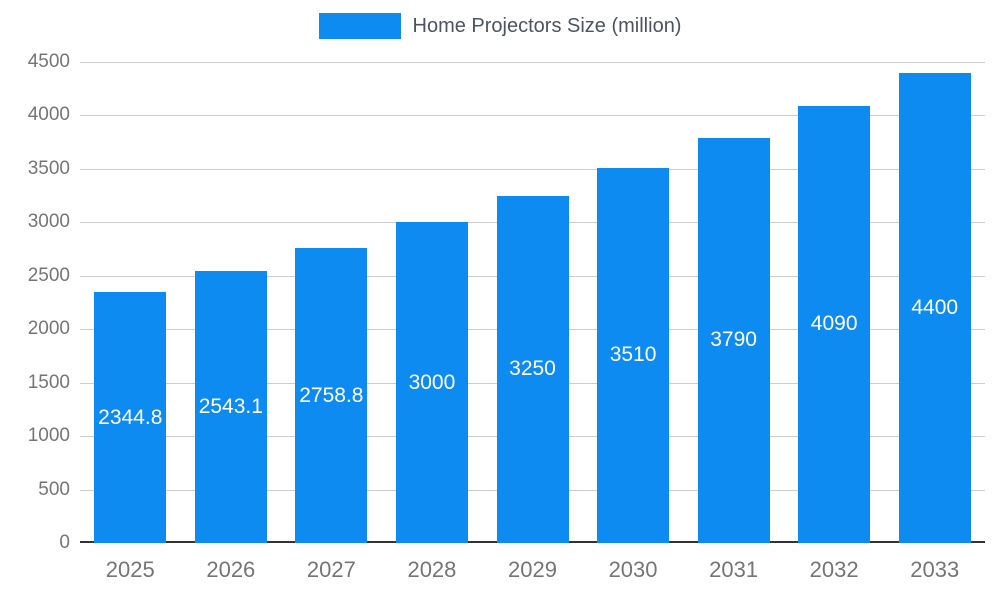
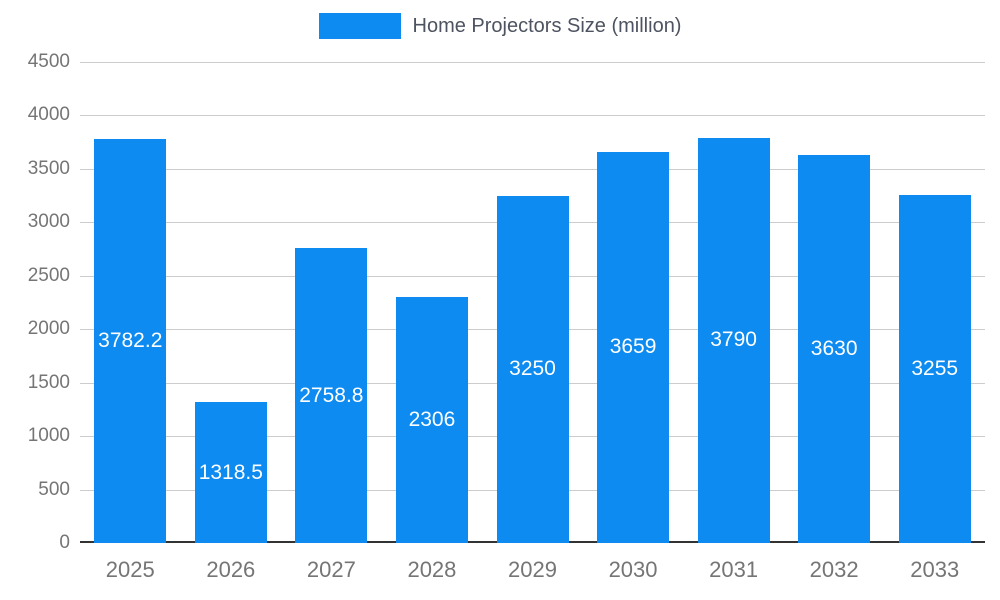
2025: 2344.8 -> 3782.2
2026: 2543.1 -> 1318.5
2028: 3000 -> 2306
2030: 3510 -> 3659
2032: 4090 -> 3630
2033: 4400 -> 3255
